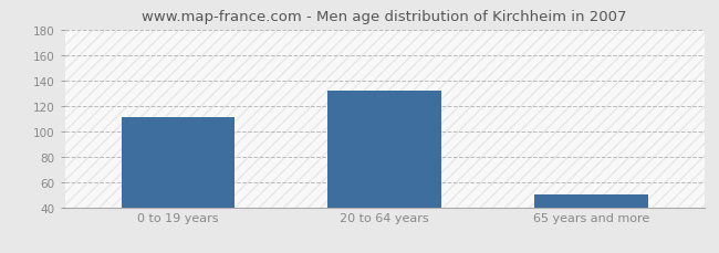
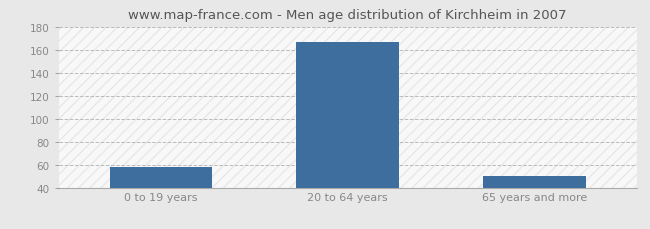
0 to 19 years: 111 -> 58
20 to 64 years: 132 -> 167
